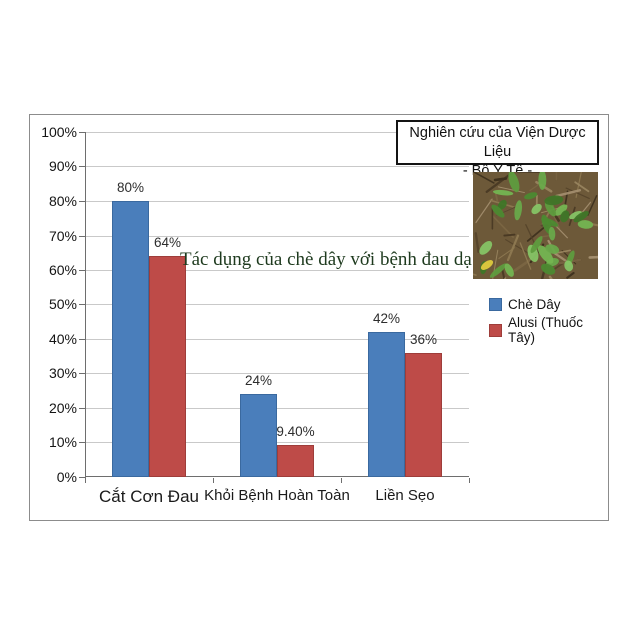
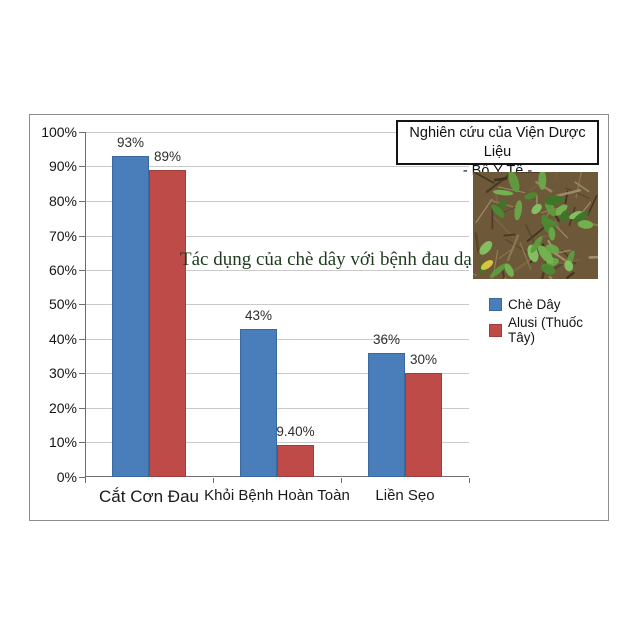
Chè Dây/Cắt Cơn Đau: 80% -> 93%
Alusi (Thuốc Tây)/Cắt Cơn Đau: 64% -> 89%
Chè Dây/Khỏi Bệnh Hoàn Toàn: 24% -> 43%
Chè Dây/Liền Sẹo: 42% -> 36%
Alusi (Thuốc Tây)/Liền Sẹo: 36% -> 30%
